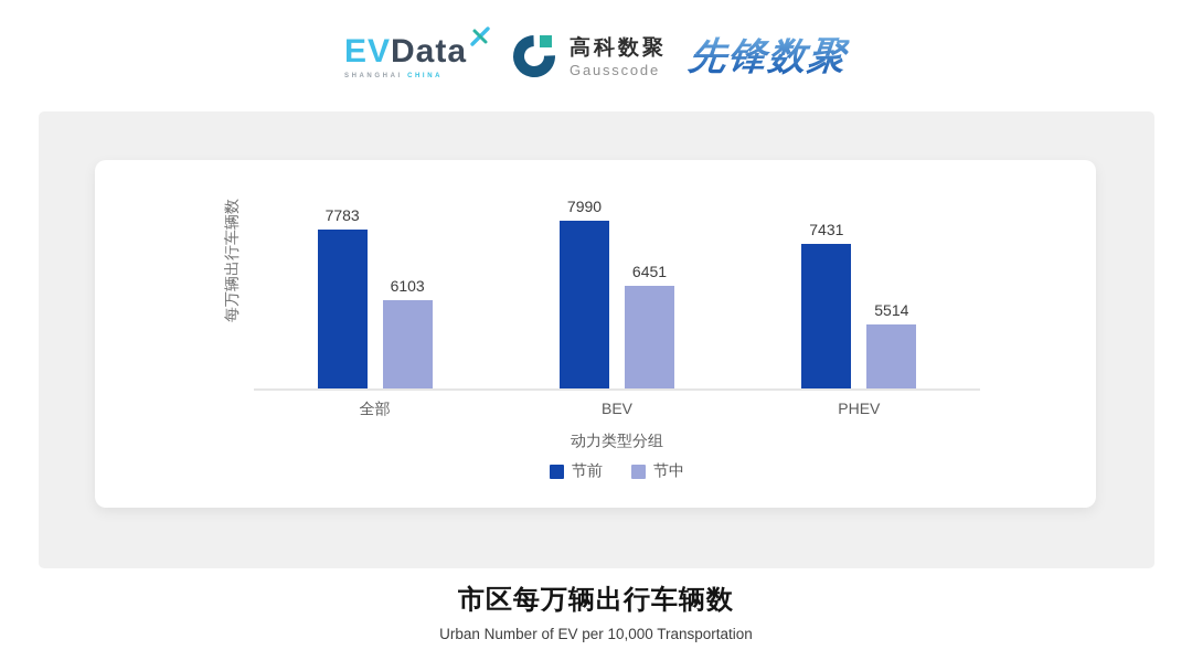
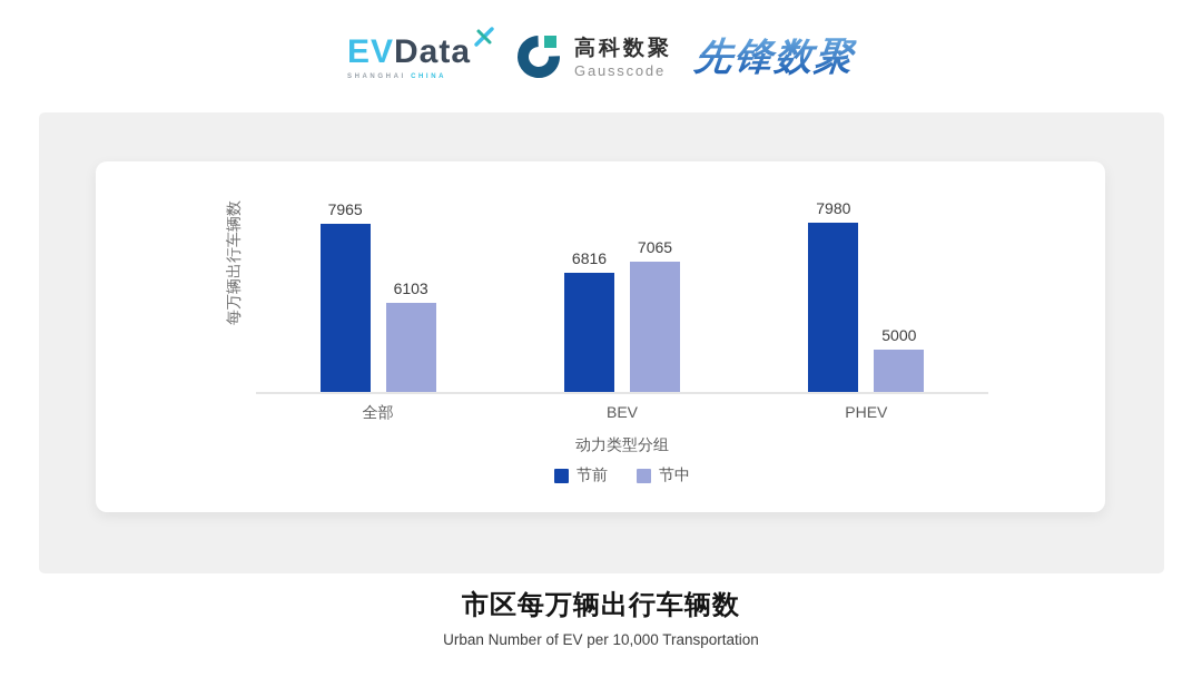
节前/全部: 7783 -> 7965
节前/BEV: 7990 -> 6816
节中/BEV: 6451 -> 7065
节前/PHEV: 7431 -> 7980
节中/PHEV: 5514 -> 5000
